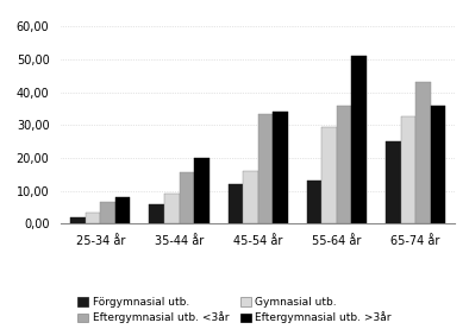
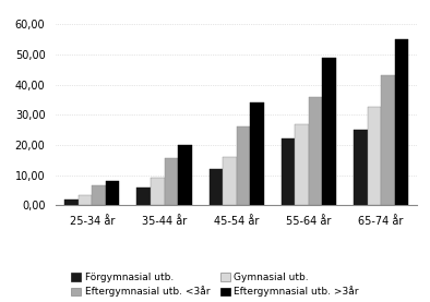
Eftergymnasial utb. <3år/45-54 år: 33,5 -> 26,0
Förgymnasial utb./55-64 år: 13 -> 22
Gymnasial utb./55-64 år: 29,5 -> 27,0
Eftergymnasial utb. >3år/55-64 år: 51 -> 49
Eftergymnasial utb. >3år/65-74 år: 36 -> 55
